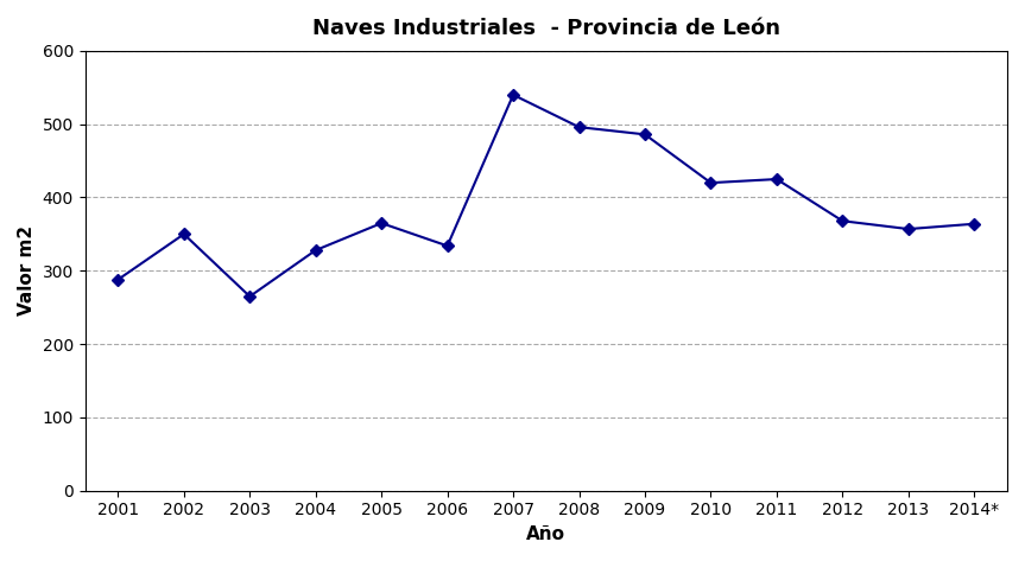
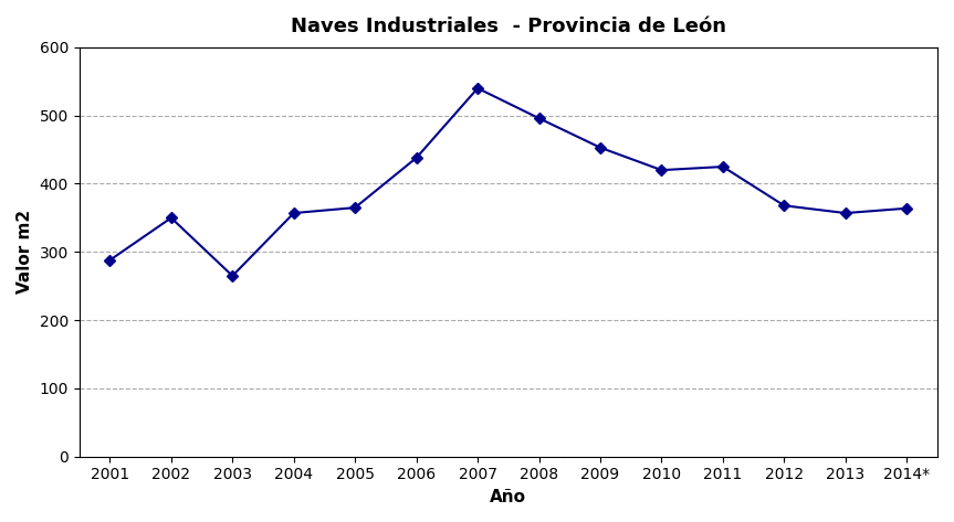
2004: 328 -> 357
2006: 334 -> 438
2009: 486 -> 453
